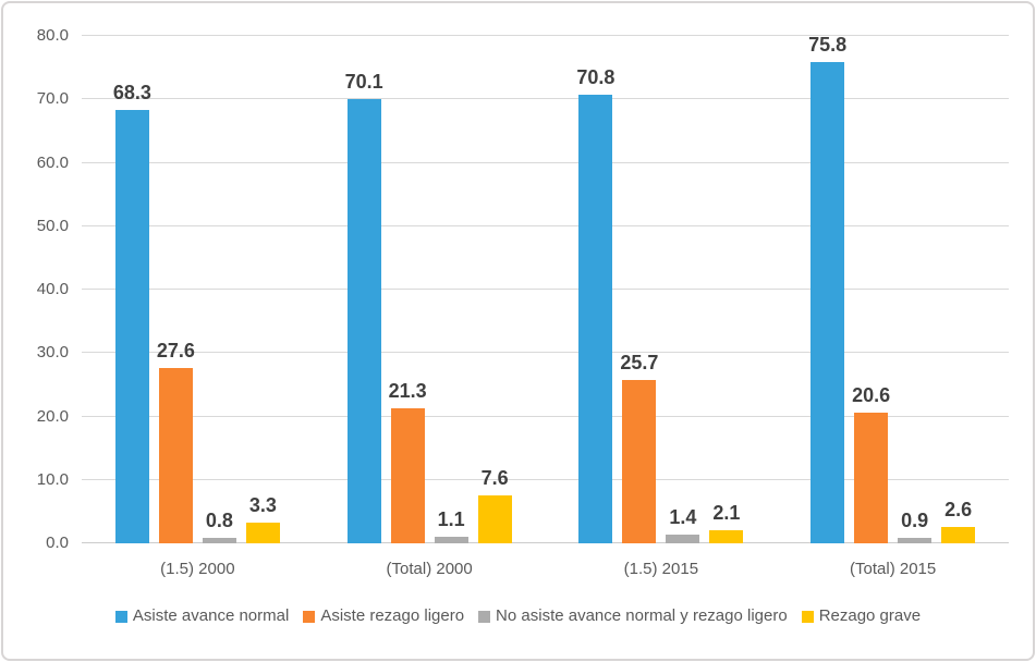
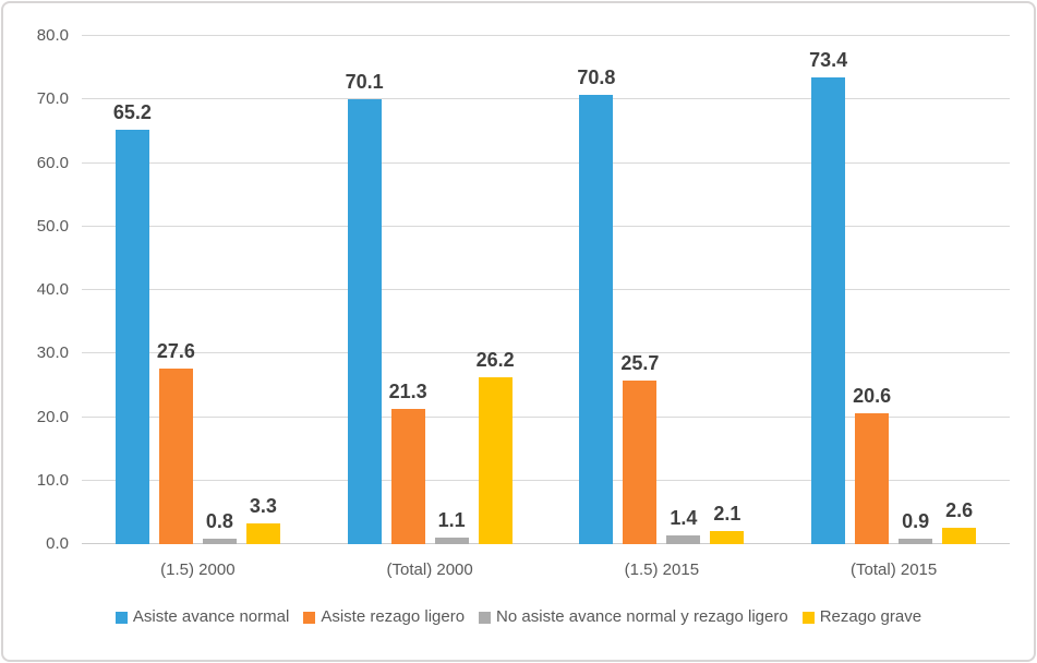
Asiste avance normal/(1.5) 2000: 68.3 -> 65.2
Rezago grave/(Total) 2000: 7.6 -> 26.2
Asiste avance normal/(Total) 2015: 75.8 -> 73.4
